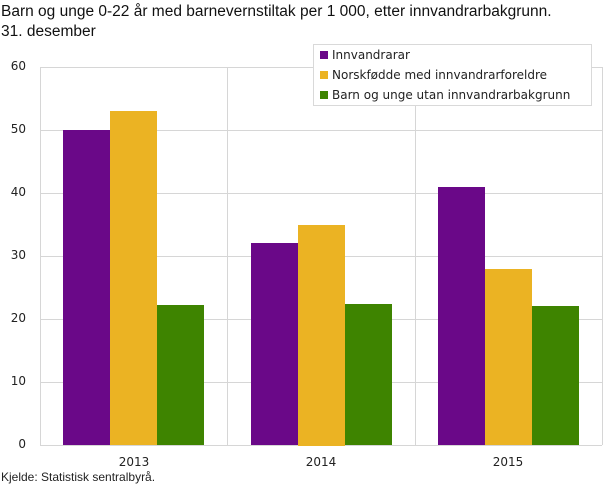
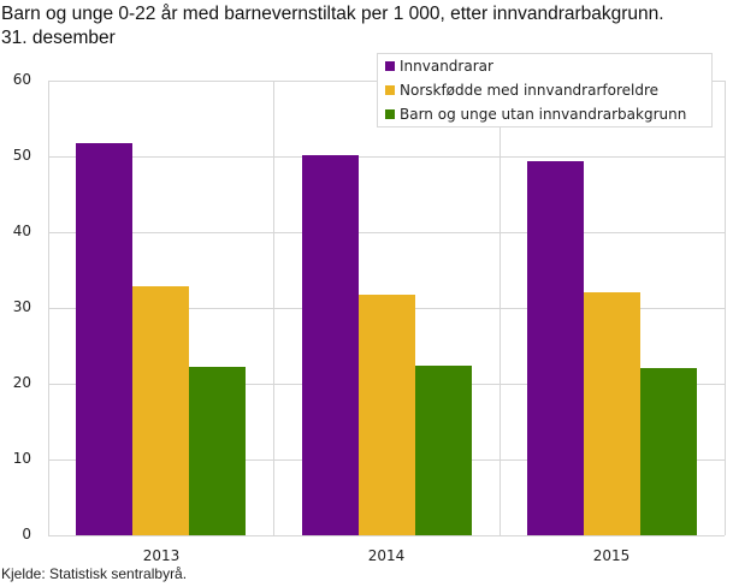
Innvandrarar/2013: 50 -> 52
Norskfødde med innvandrarforeldre/2013: 53 -> 33
Innvandrarar/2014: 32 -> 50
Norskfødde med innvandrarforeldre/2014: 35 -> 32
Innvandrarar/2015: 41 -> 49
Norskfødde med innvandrarforeldre/2015: 28 -> 32
